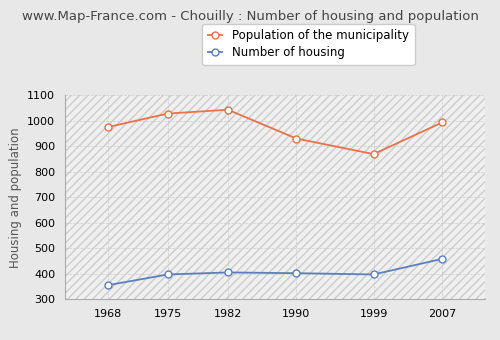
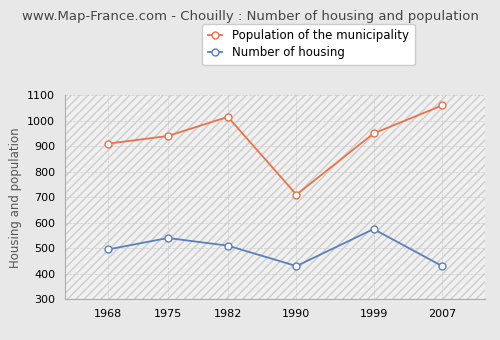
Number of housing/1968: 355 -> 495
Population of the municipality/1968: 975 -> 910
Number of housing/1975: 397 -> 540
Population of the municipality/1975: 1028 -> 940
Number of housing/1982: 405 -> 510
Population of the municipality/1982: 1043 -> 1015
Number of housing/1990: 402 -> 430
Population of the municipality/1990: 930 -> 710
Number of housing/1999: 397 -> 575
Population of the municipality/1999: 869 -> 950
Number of housing/2007: 458 -> 430
Population of the municipality/2007: 993 -> 1060
